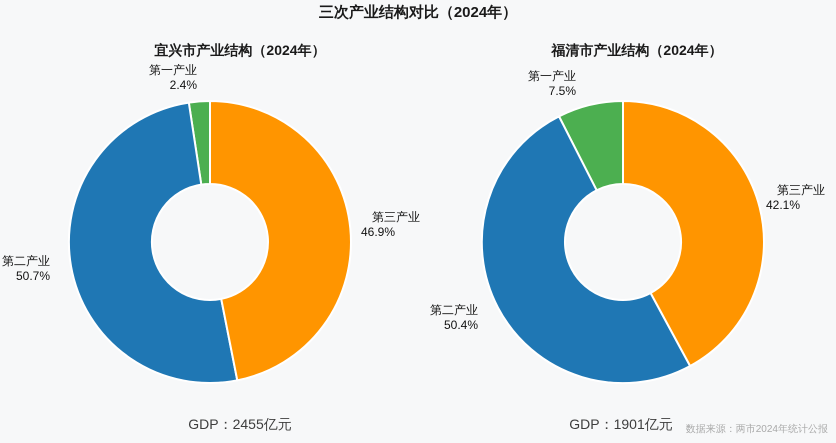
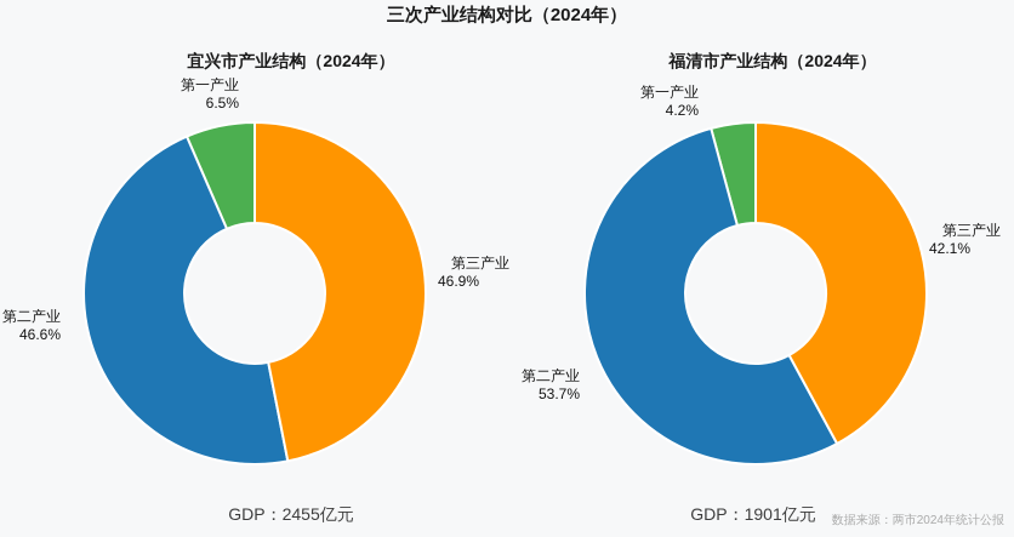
宜兴市产业结构（2024年）/第一产业: 2.4% -> 6.5%
宜兴市产业结构（2024年）/第二产业: 50.7% -> 46.6%
福清市产业结构（2024年）/第一产业: 7.5% -> 4.2%
福清市产业结构（2024年）/第二产业: 50.4% -> 53.7%
